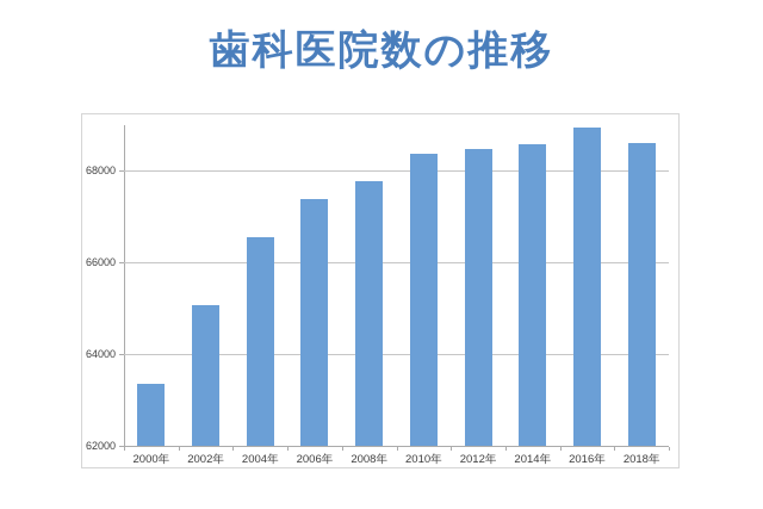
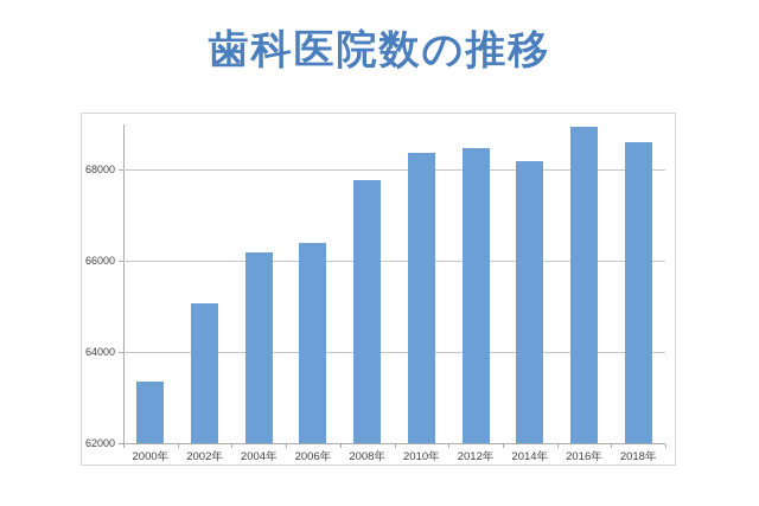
2004年: 66600 -> 66200
2006年: 67400 -> 66400
2014年: 68600 -> 68200
